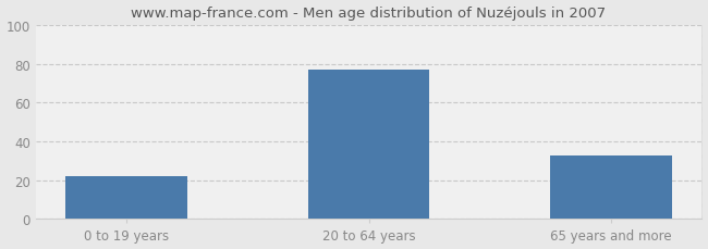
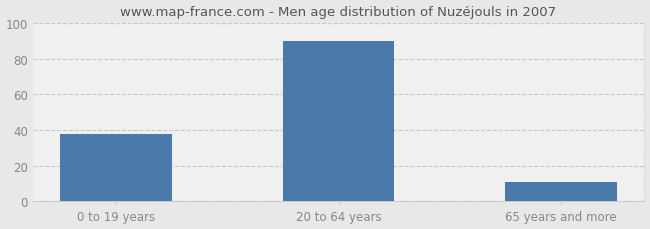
0 to 19 years: 22 -> 38
20 to 64 years: 77 -> 90
65 years and more: 33 -> 11
